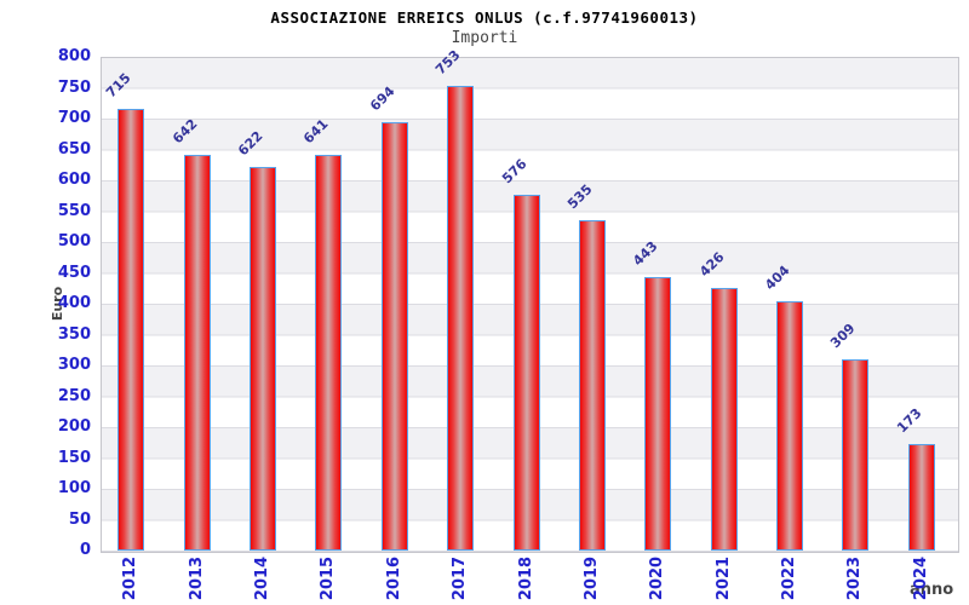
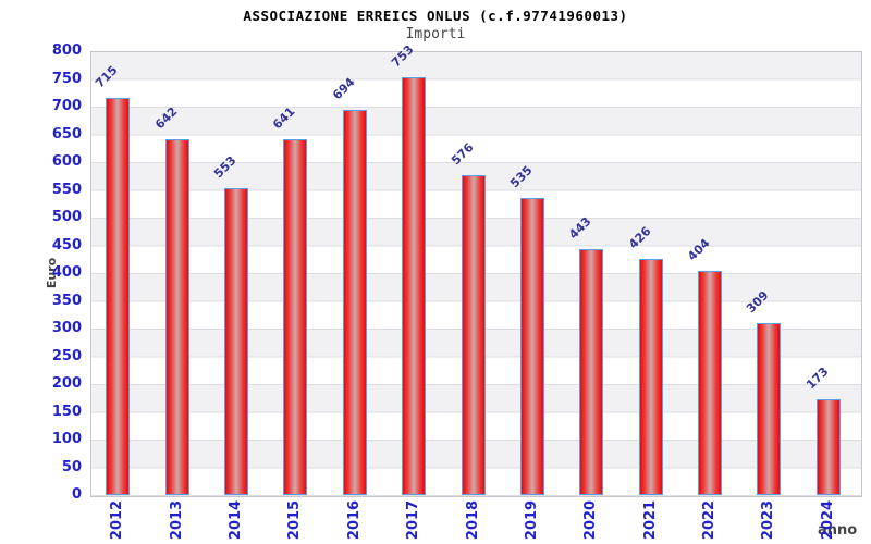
2014: 622 -> 553
